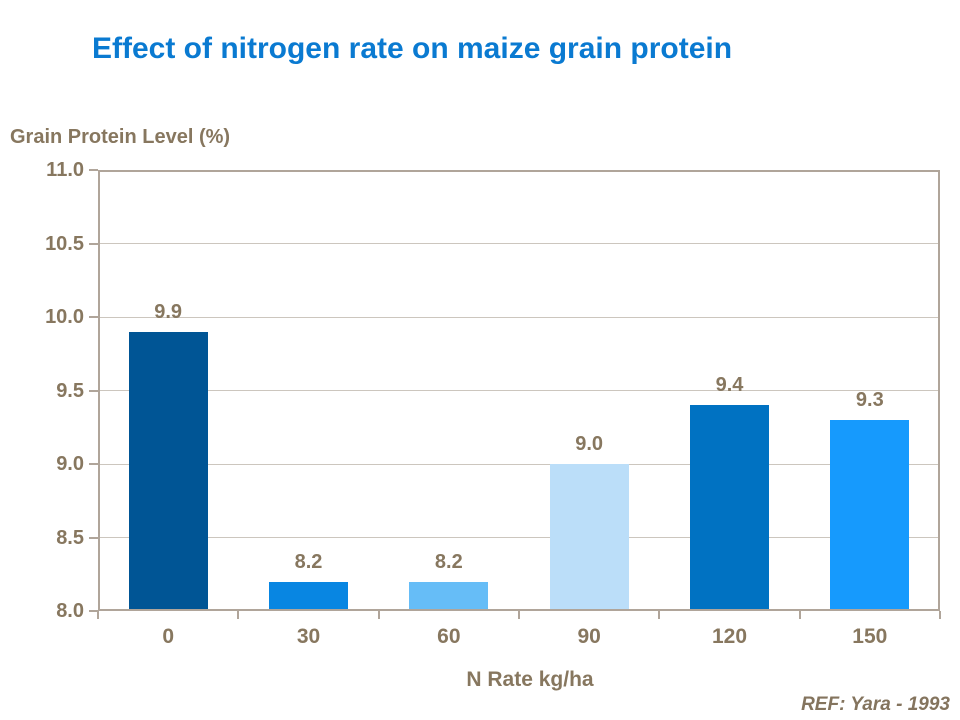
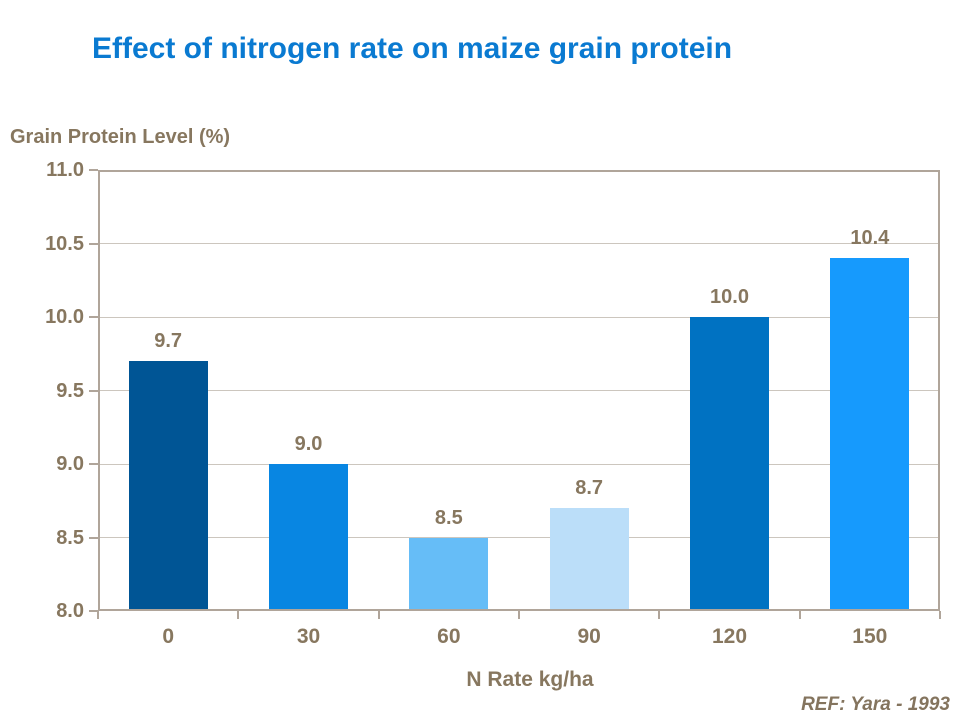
0: 9.9 -> 9.7
30: 8.2 -> 9.0
60: 8.2 -> 8.5
90: 9.0 -> 8.7
120: 9.4 -> 10.0
150: 9.3 -> 10.4
